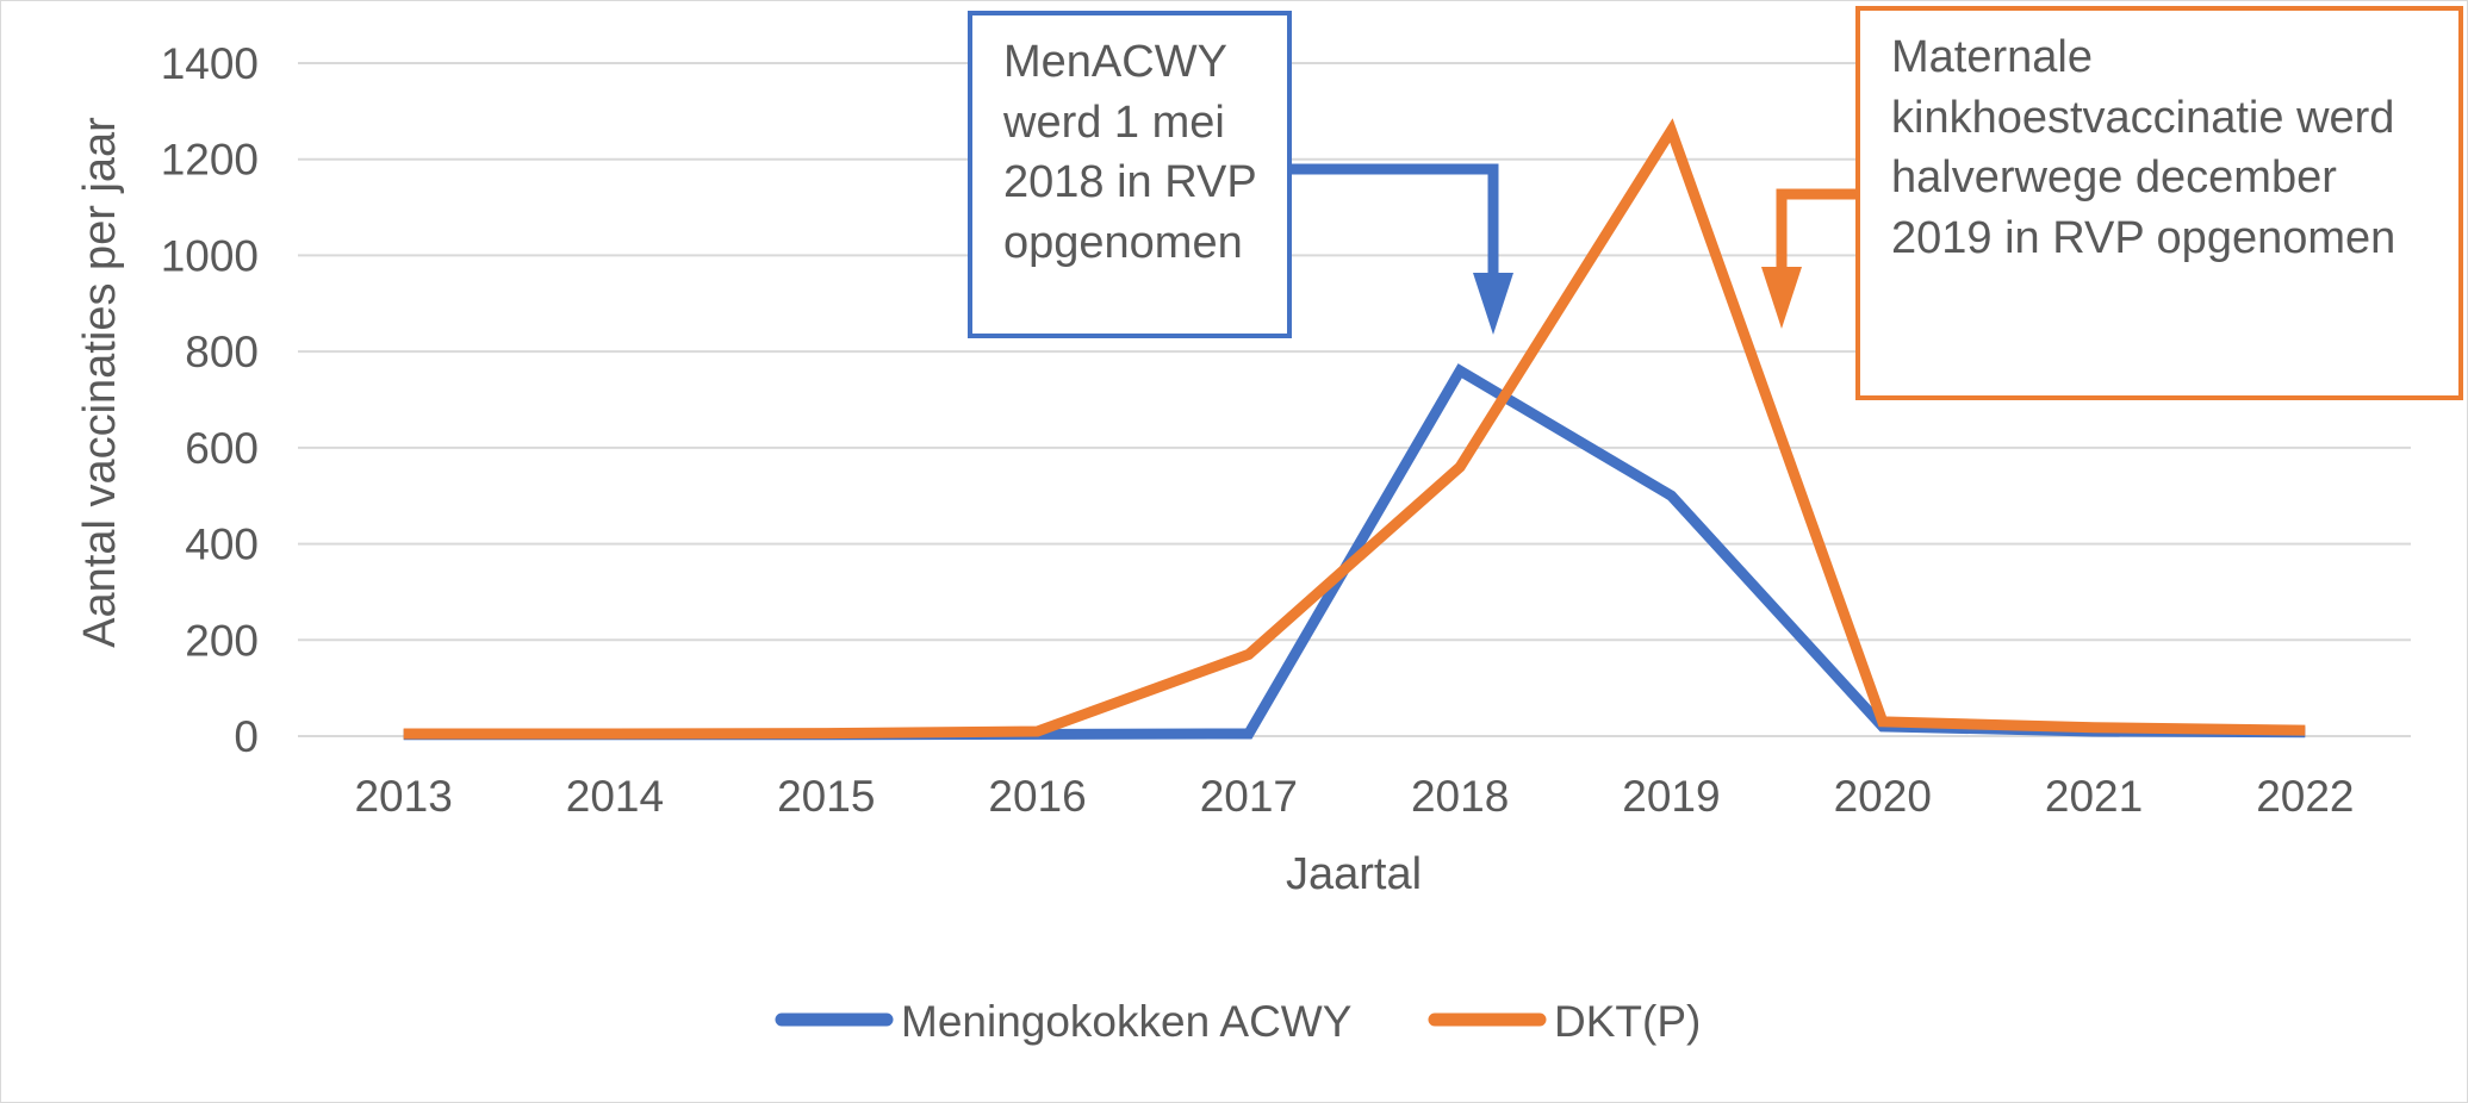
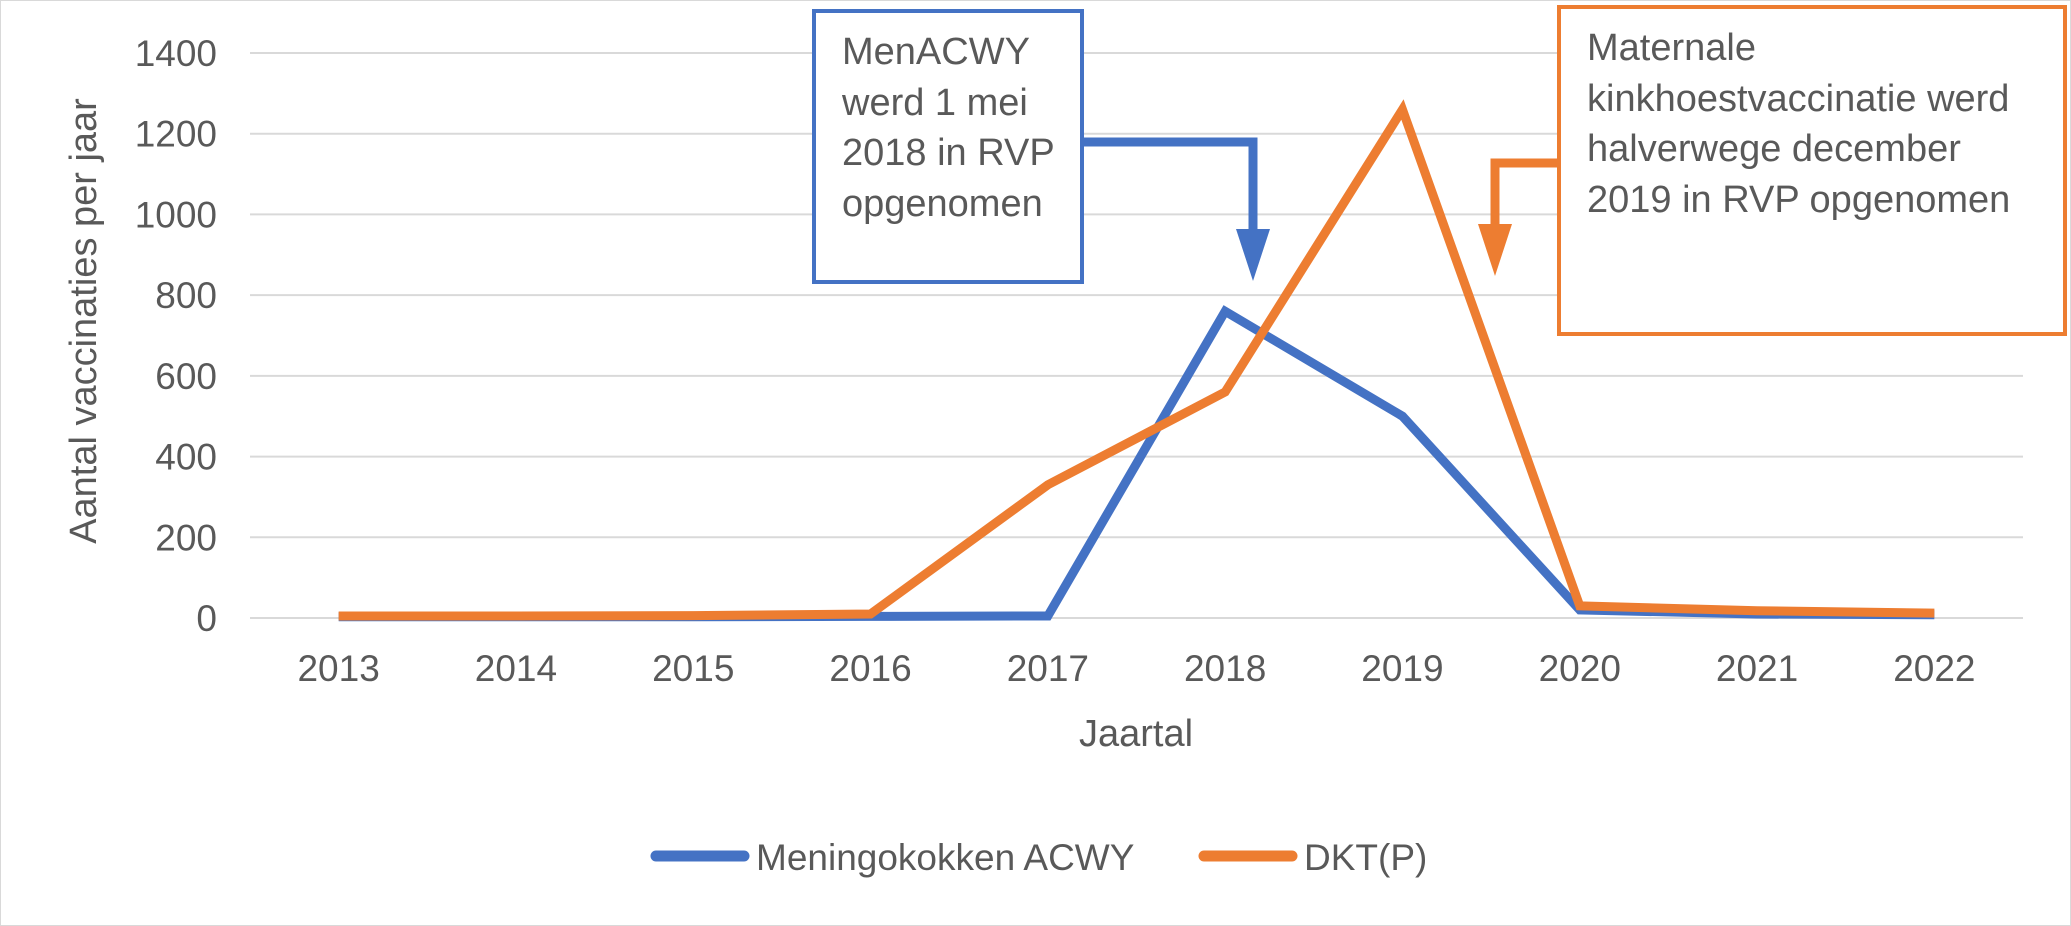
DKT(P)/2017: 170 -> 330
